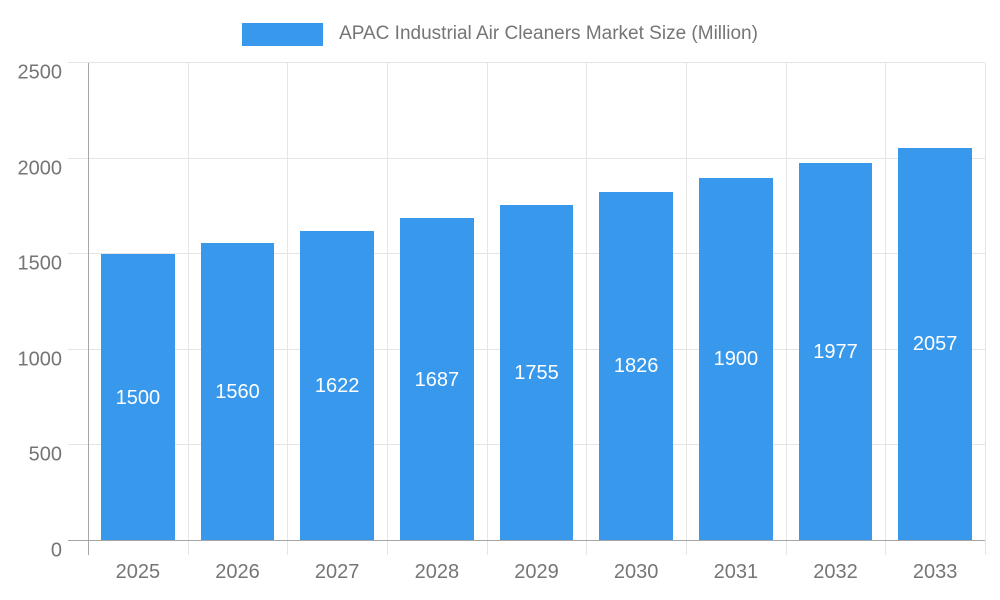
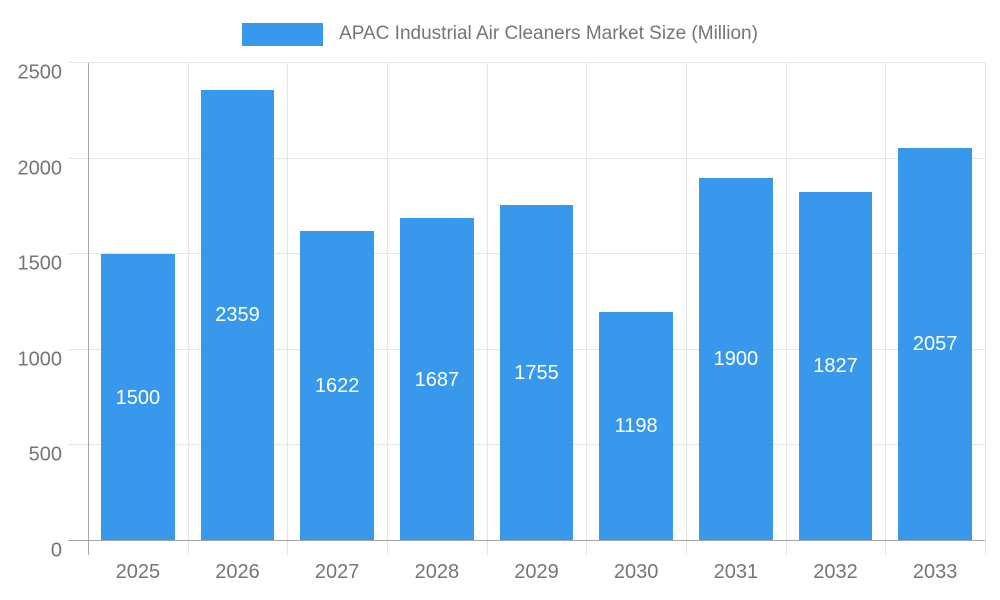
2026: 1560 -> 2359
2030: 1826 -> 1198
2032: 1977 -> 1827
